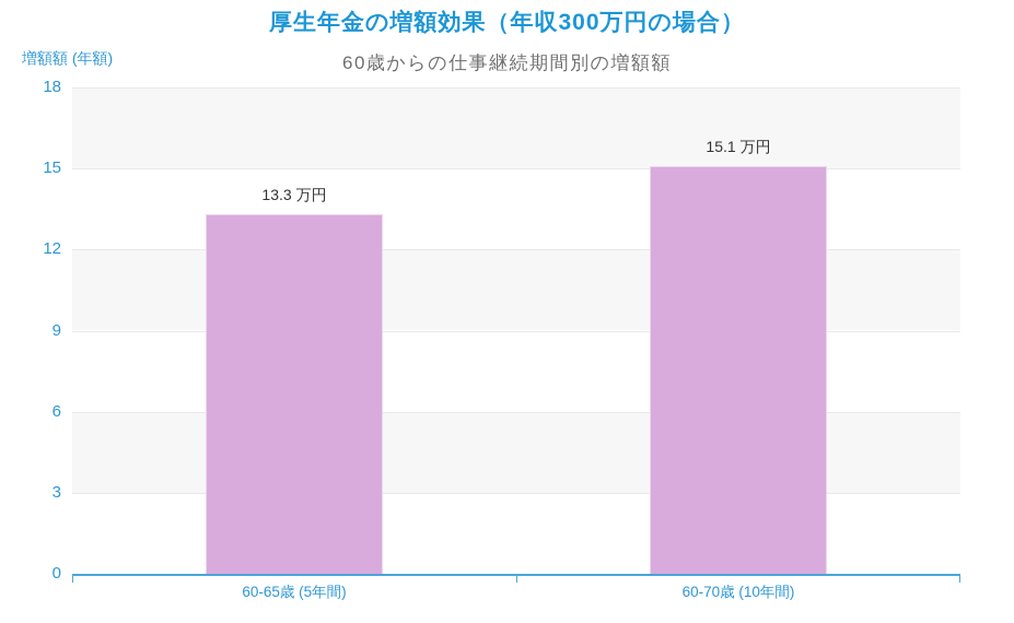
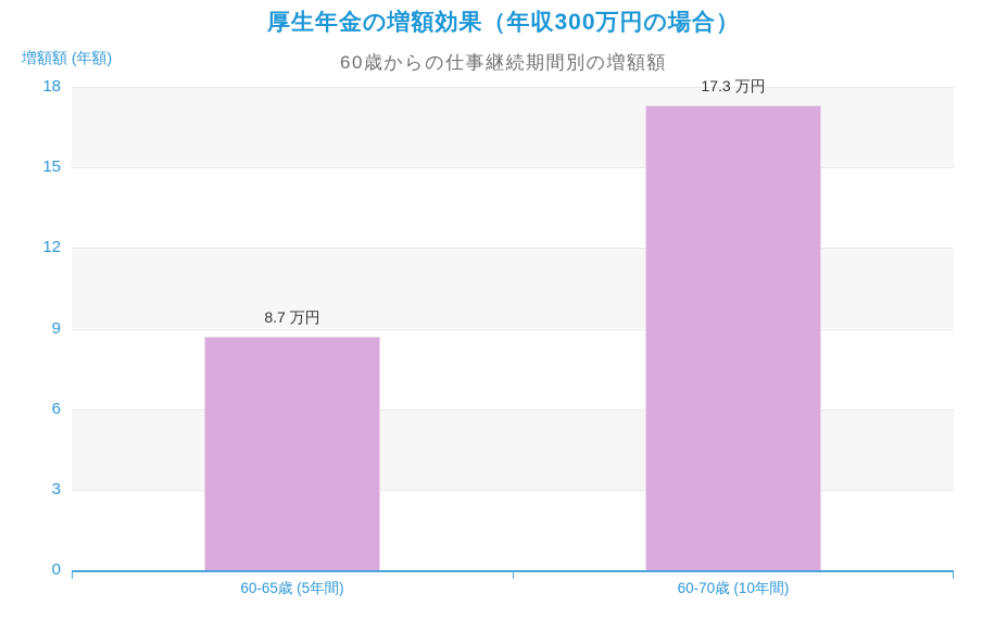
60-65歳 (5年間): 13.3 -> 8.7
60-70歳 (10年間): 15.1 -> 17.3
